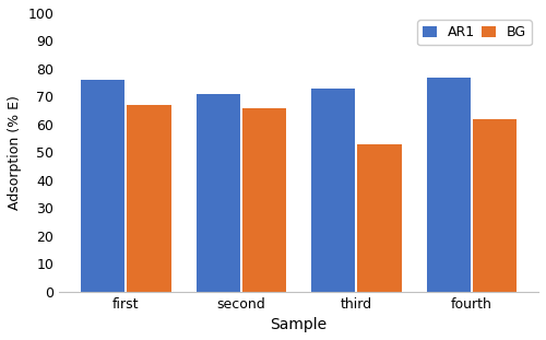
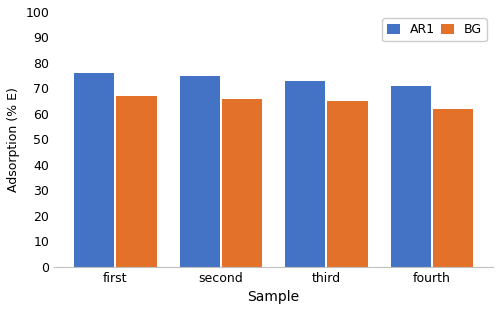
AR1/second: 71 -> 75
BG/third: 53 -> 65
AR1/fourth: 77 -> 71
